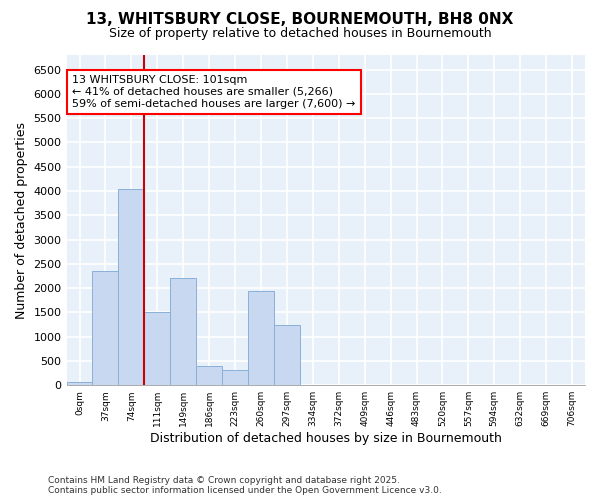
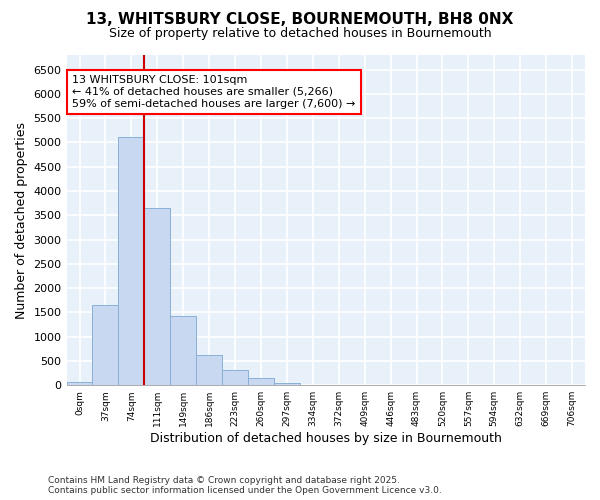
37sqm: 2350 -> 1650
74sqm: 4050 -> 5120
111sqm: 1500 -> 3650
149sqm: 2200 -> 1430
186sqm: 400 -> 620
260sqm: 1950 -> 150
297sqm: 1250 -> 50
